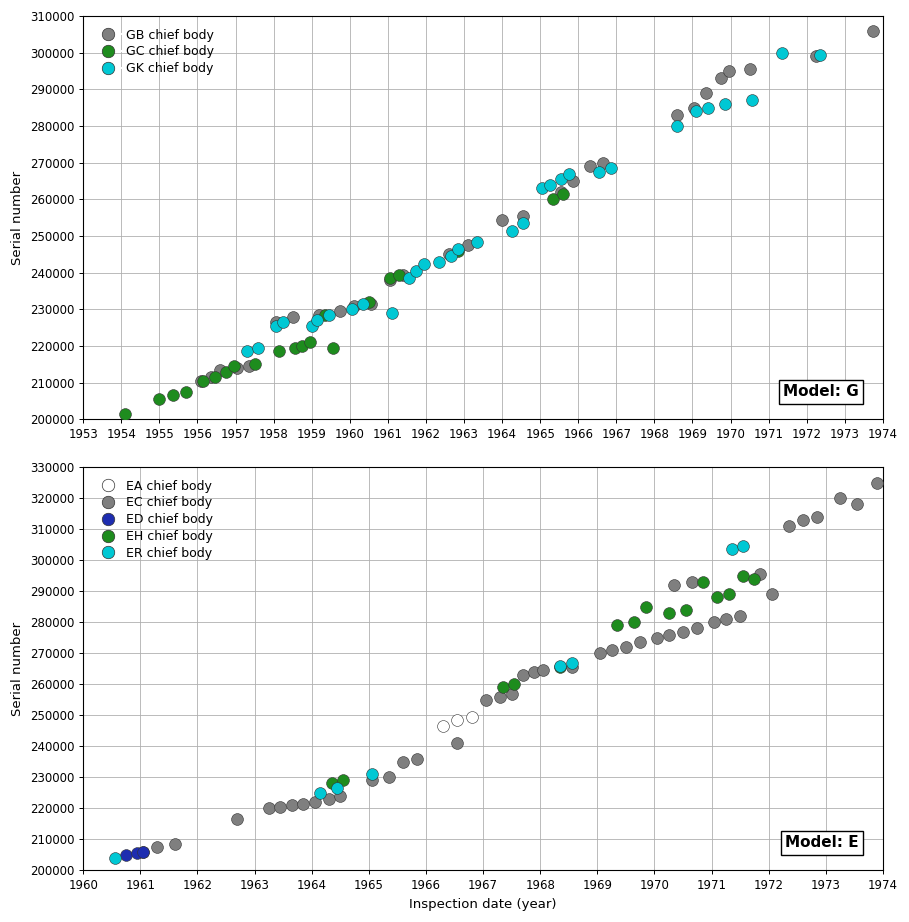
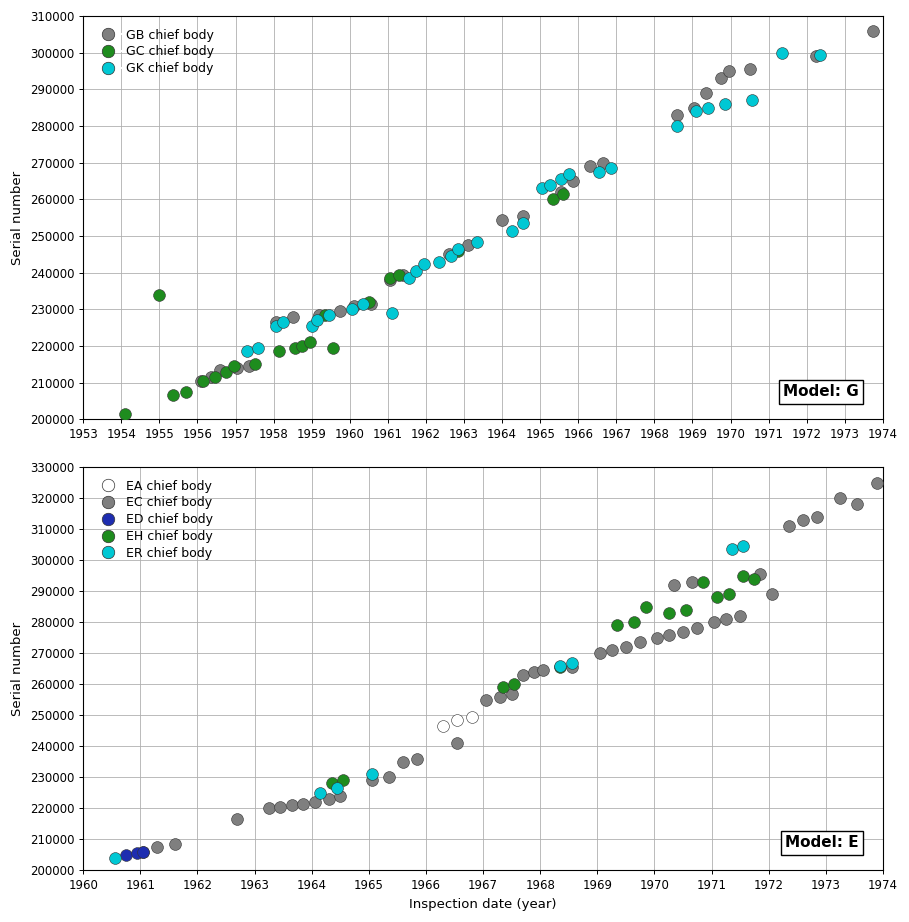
GC chief body/1955: 205500 -> 234000
